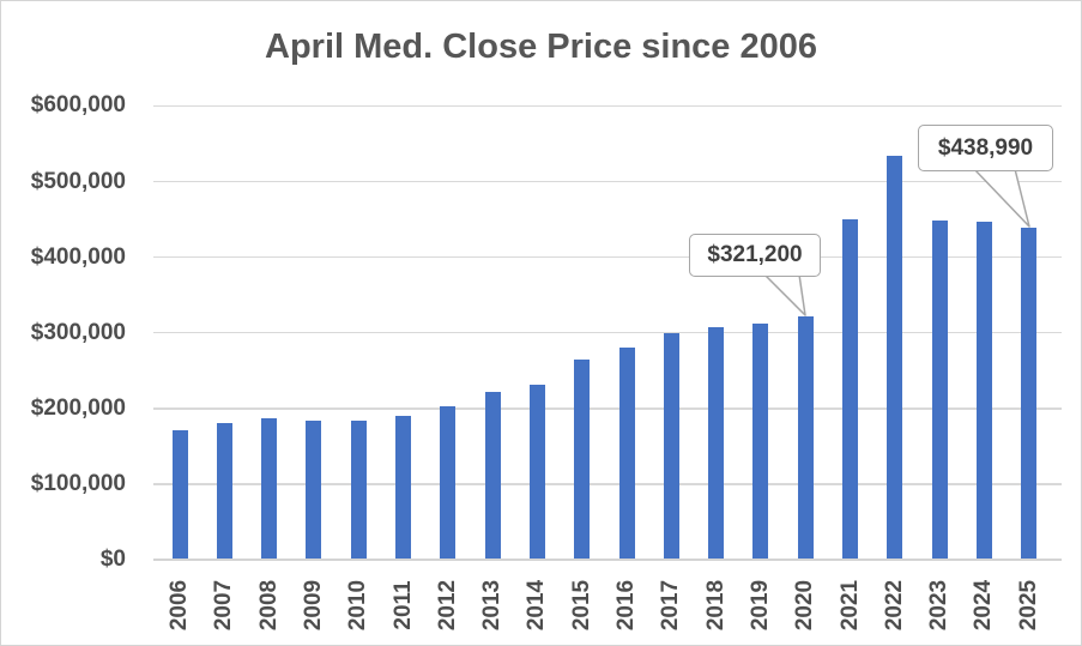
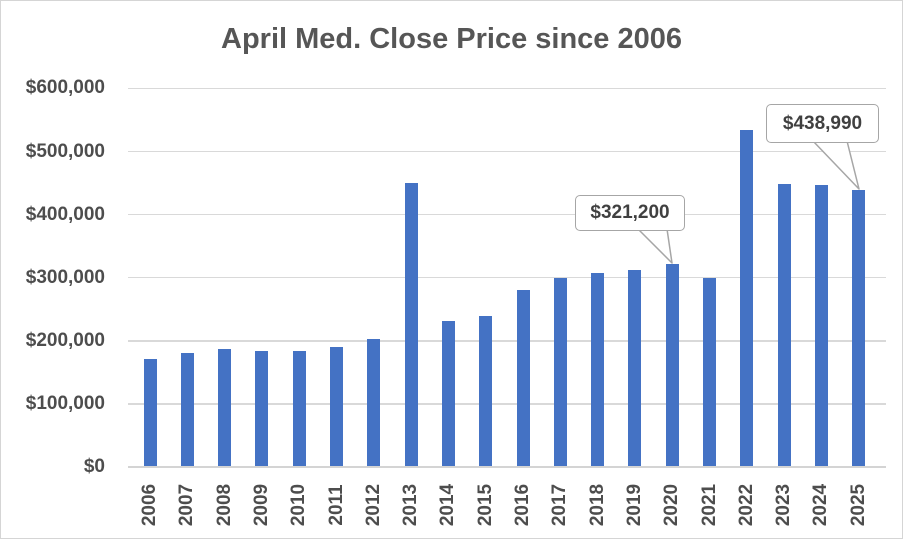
2013: $220000 -> $450000
2015: $260000 -> $240000
2021: $450000 -> $300000
